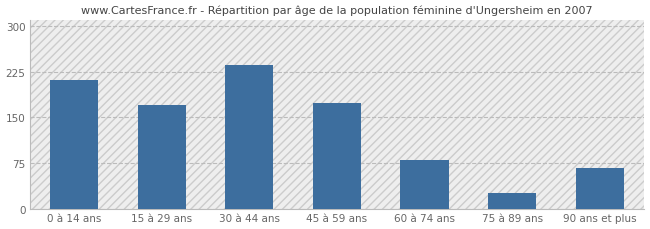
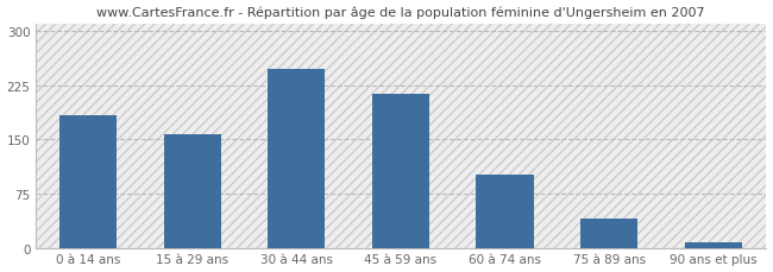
0 à 14 ans: 212 -> 183
15 à 29 ans: 170 -> 157
30 à 44 ans: 236 -> 248
45 à 59 ans: 174 -> 213
60 à 74 ans: 80 -> 102
75 à 89 ans: 26 -> 40
90 ans et plus: 66 -> 8
